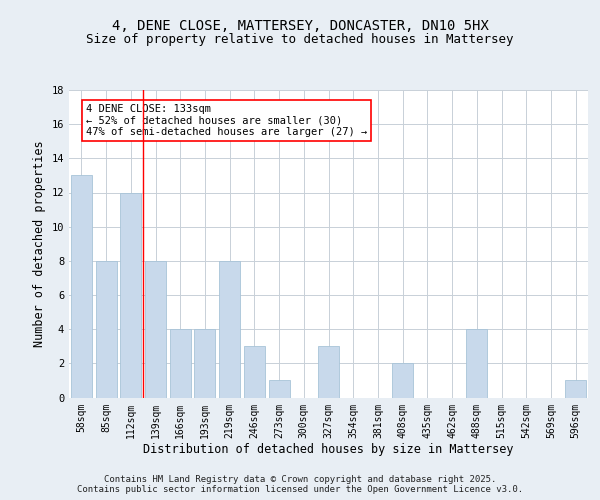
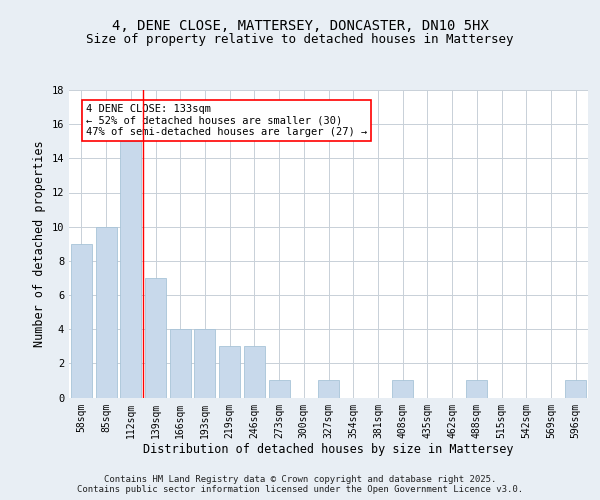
58sqm: 13 -> 9
85sqm: 8 -> 10
112sqm: 12 -> 15
139sqm: 8 -> 7
219sqm: 8 -> 3
327sqm: 3 -> 1
408sqm: 2 -> 1
488sqm: 4 -> 1
